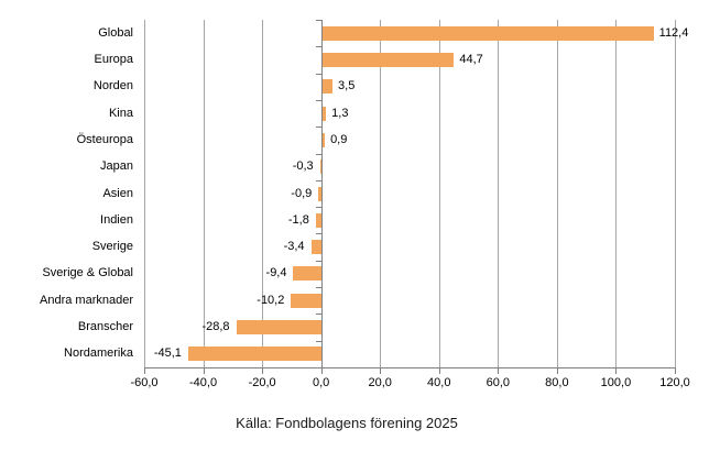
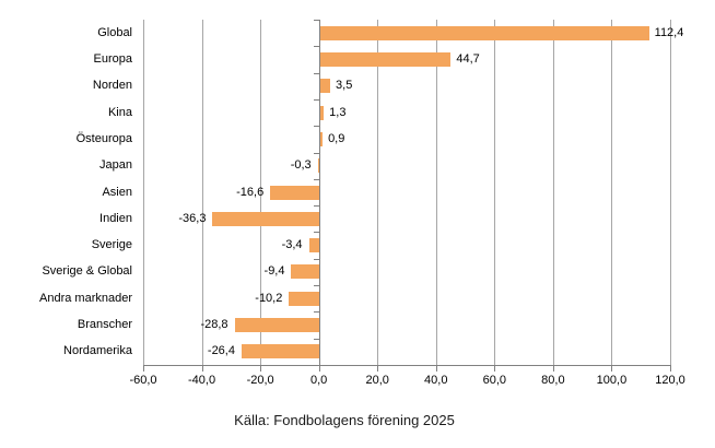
Asien: -0,9 -> -16,6
Indien: -1,8 -> -36,3
Nordamerika: -45,1 -> -26,4
